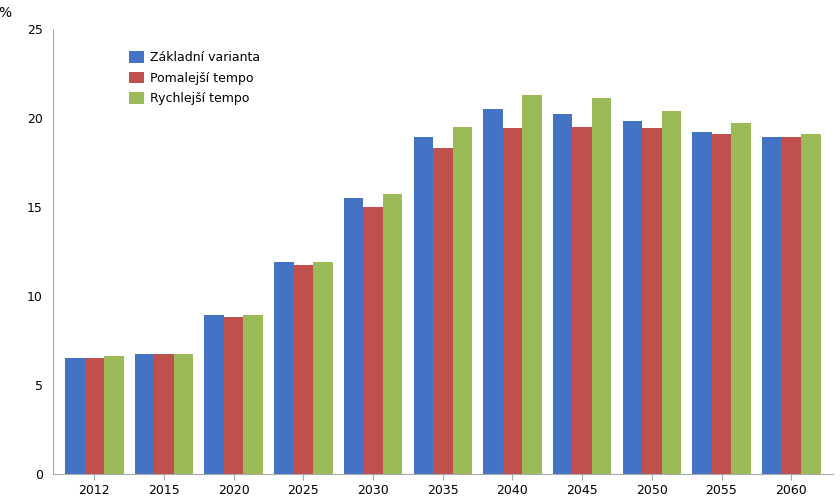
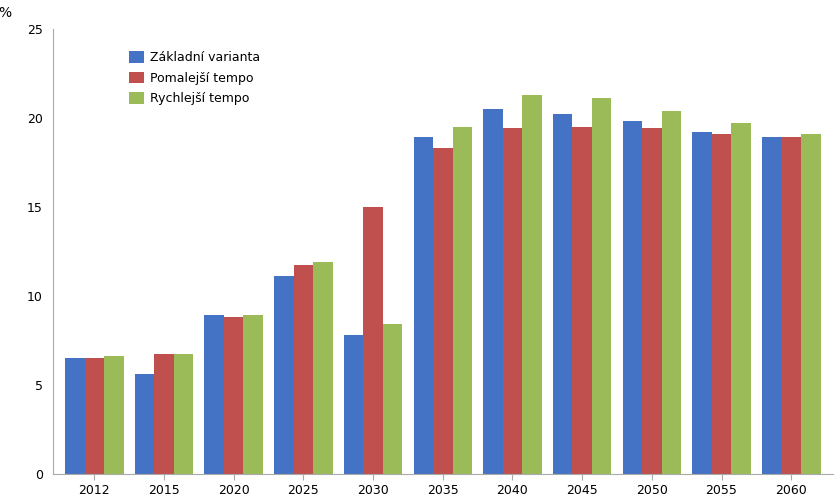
Základní varianta/2015: 6.7 -> 5.6
Základní varianta/2025: 11.9 -> 11.1
Základní varianta/2030: 15.5 -> 7.8
Rychlejší tempo/2030: 15.7 -> 8.4
